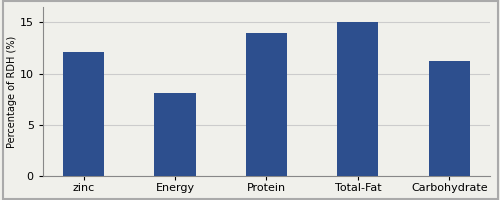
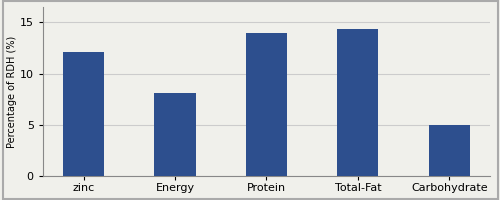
Total-Fat: 15.0 -> 14.3
Carbohydrate: 11.2 -> 5.0
